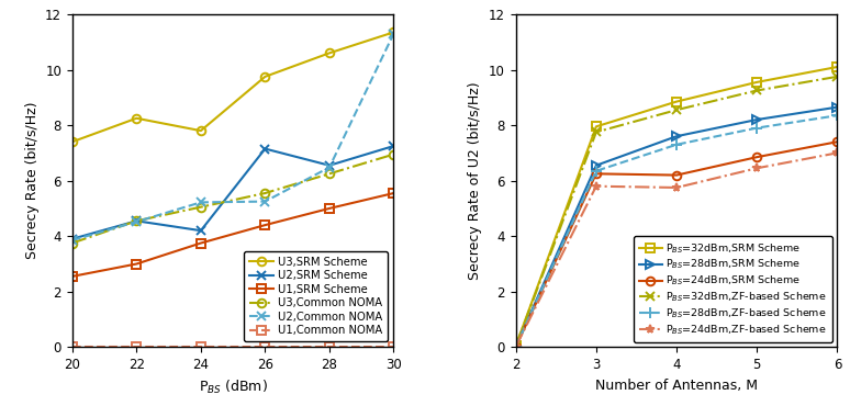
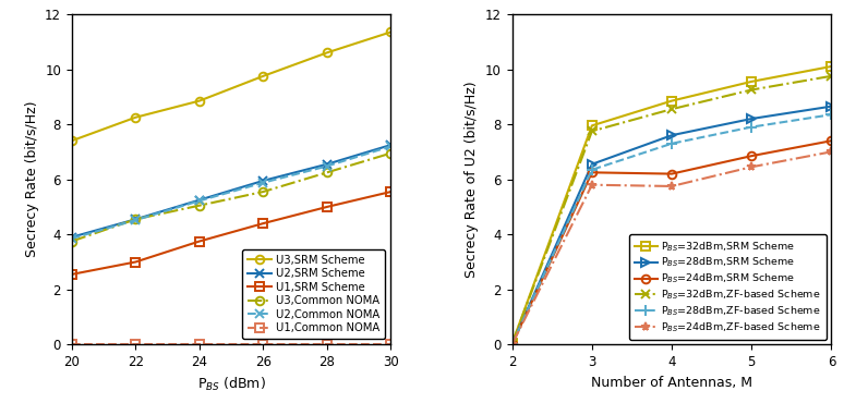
U3,SRM Scheme/24: 7.80 -> 8.85
U2,SRM Scheme/24: 4.20 -> 5.25
U2,SRM Scheme/26: 7.15 -> 5.95
U2,Common NOMA/26: 5.25 -> 5.88
U2,Common NOMA/30: 11.30 -> 7.20
